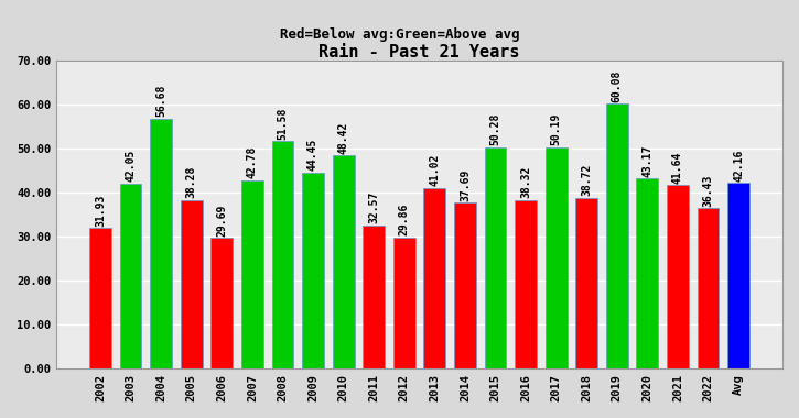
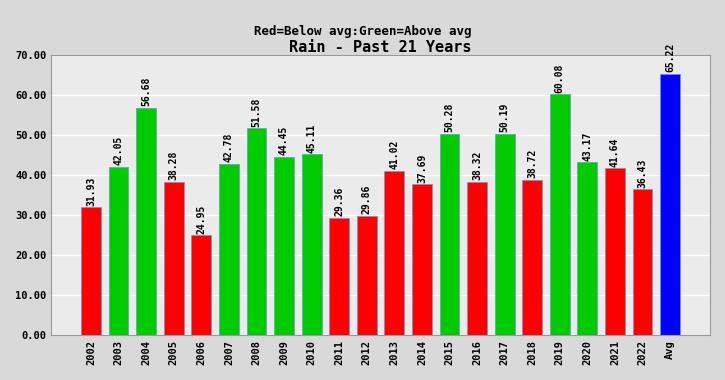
2006: 29.69 -> 24.95
2010: 48.42 -> 45.11
2011: 32.57 -> 29.36
Avg: 42.16 -> 65.22
